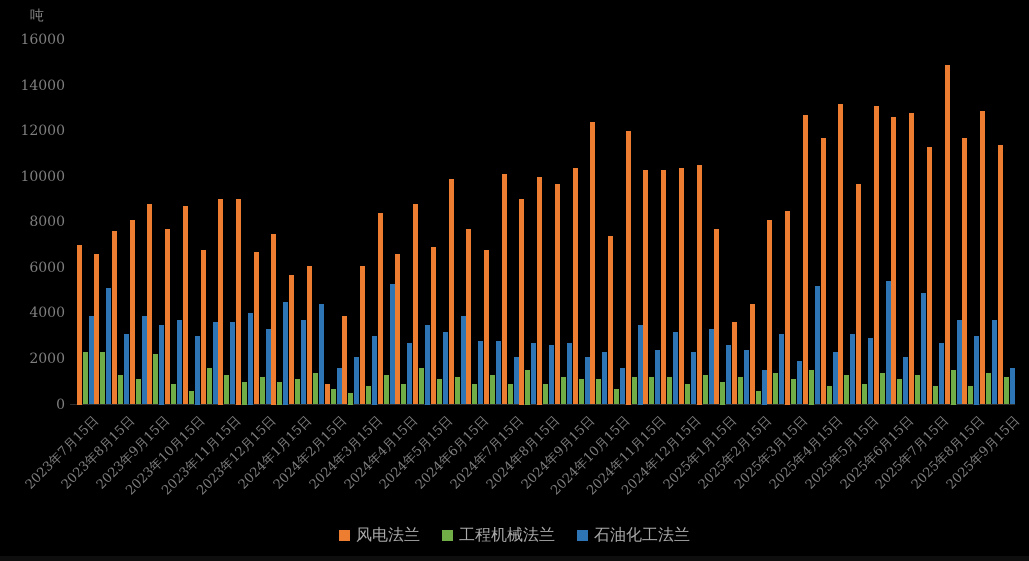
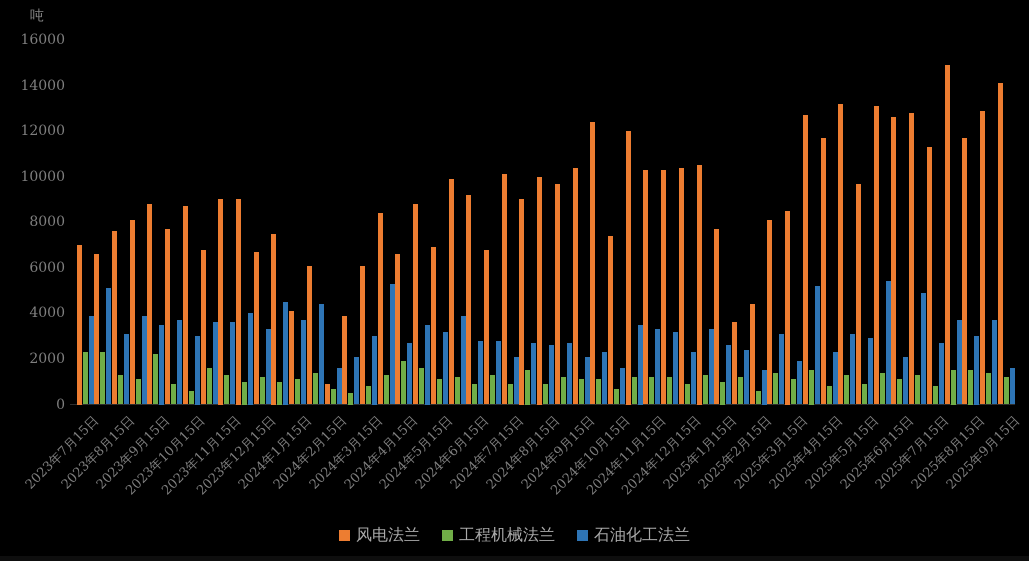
风电法兰/2024年1月15日: 5700 -> 4100
工程机械法兰/2024年4月15日: 900 -> 1900
风电法兰/2024年6月15日: 7700 -> 9200
石油化工法兰/2024年11月15日: 2400 -> 3300
工程机械法兰/2025年8月15日: 800 -> 1500
风电法兰/2025年9月15日: 11400 -> 14100
